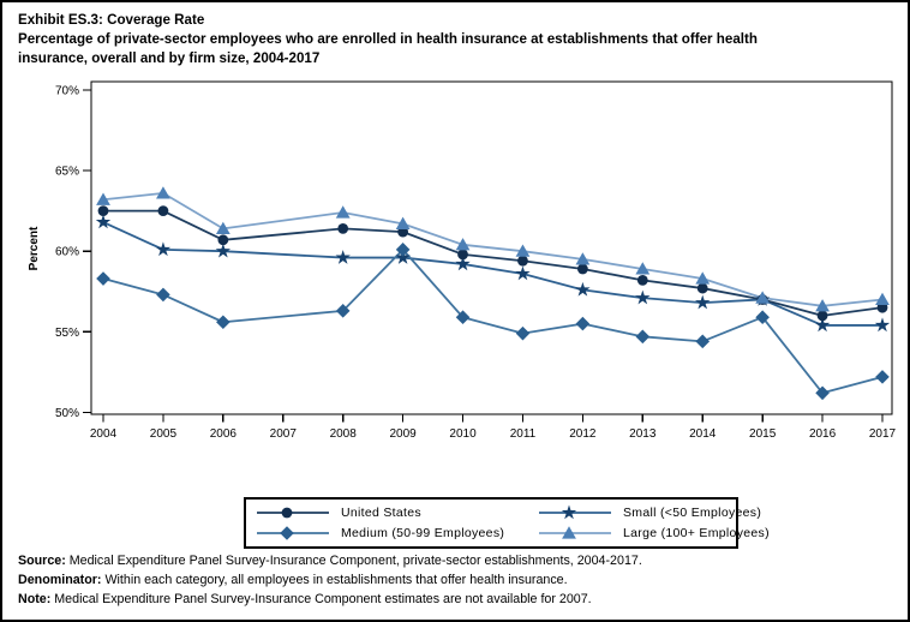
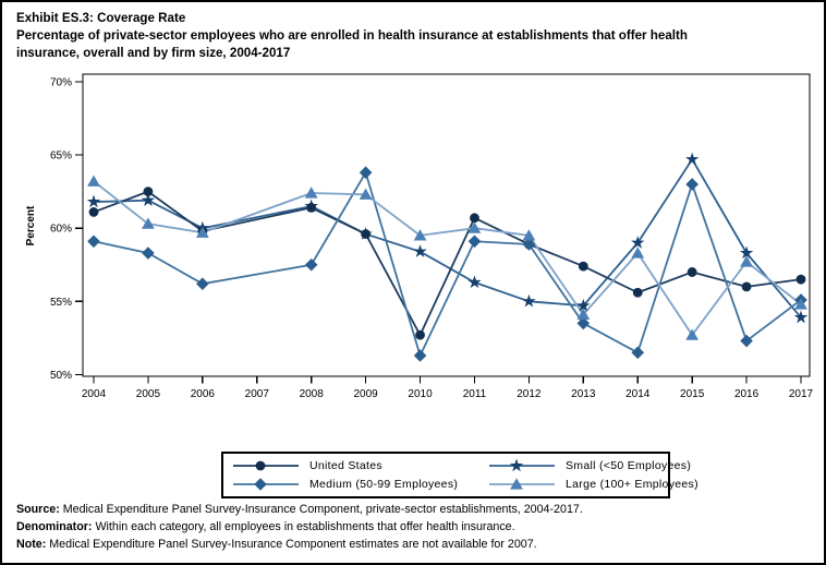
United States/2004: 62.5% -> 61.1%
Medium (50-99 Employees)/2004: 58.3% -> 59.1%
Small (<50 Employees)/2005: 60.1% -> 61.9%
Medium (50-99 Employees)/2005: 57.3% -> 58.3%
Large (100+ Employees)/2005: 63.6% -> 60.3%
United States/2006: 60.7% -> 59.8%
Medium (50-99 Employees)/2006: 55.6% -> 56.2%
Large (100+ Employees)/2006: 61.4% -> 59.7%
Small (<50 Employees)/2008: 59.6% -> 61.5%
Medium (50-99 Employees)/2008: 56.3% -> 57.5%
United States/2009: 61.2% -> 59.6%
Medium (50-99 Employees)/2009: 60.1% -> 63.8%
Large (100+ Employees)/2009: 61.7% -> 62.3%
United States/2010: 59.8% -> 52.7%
Small (<50 Employees)/2010: 59.2% -> 58.4%
Medium (50-99 Employees)/2010: 55.9% -> 51.3%
Large (100+ Employees)/2010: 60.4% -> 59.5%
United States/2011: 59.4% -> 60.7%
Small (<50 Employees)/2011: 58.6% -> 56.3%
Medium (50-99 Employees)/2011: 54.9% -> 59.1%
Small (<50 Employees)/2012: 57.6% -> 55.0%
Medium (50-99 Employees)/2012: 55.5% -> 58.9%
United States/2013: 58.2% -> 57.4%
Small (<50 Employees)/2013: 57.1% -> 54.7%
Medium (50-99 Employees)/2013: 54.7% -> 53.5%
Large (100+ Employees)/2013: 58.9% -> 54.1%
United States/2014: 57.7% -> 55.6%
Small (<50 Employees)/2014: 56.8% -> 59.0%
Medium (50-99 Employees)/2014: 54.4% -> 51.5%
Small (<50 Employees)/2015: 57.0% -> 64.7%
Medium (50-99 Employees)/2015: 55.9% -> 63.0%
Large (100+ Employees)/2015: 57.1% -> 52.7%
Small (<50 Employees)/2016: 55.4% -> 58.3%
Medium (50-99 Employees)/2016: 51.2% -> 52.3%
Large (100+ Employees)/2016: 56.6% -> 57.7%
Small (<50 Employees)/2017: 55.4% -> 53.9%
Medium (50-99 Employees)/2017: 52.2% -> 55.1%
Large (100+ Employees)/2017: 57.0% -> 54.8%
